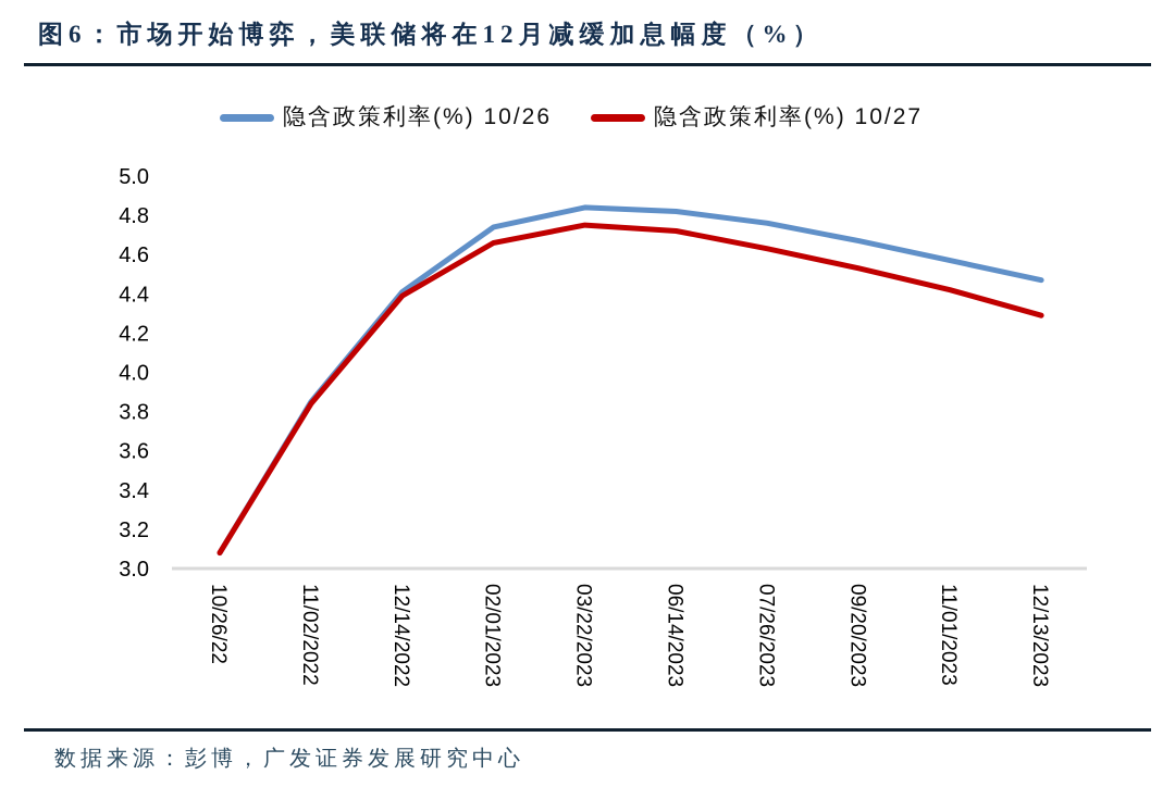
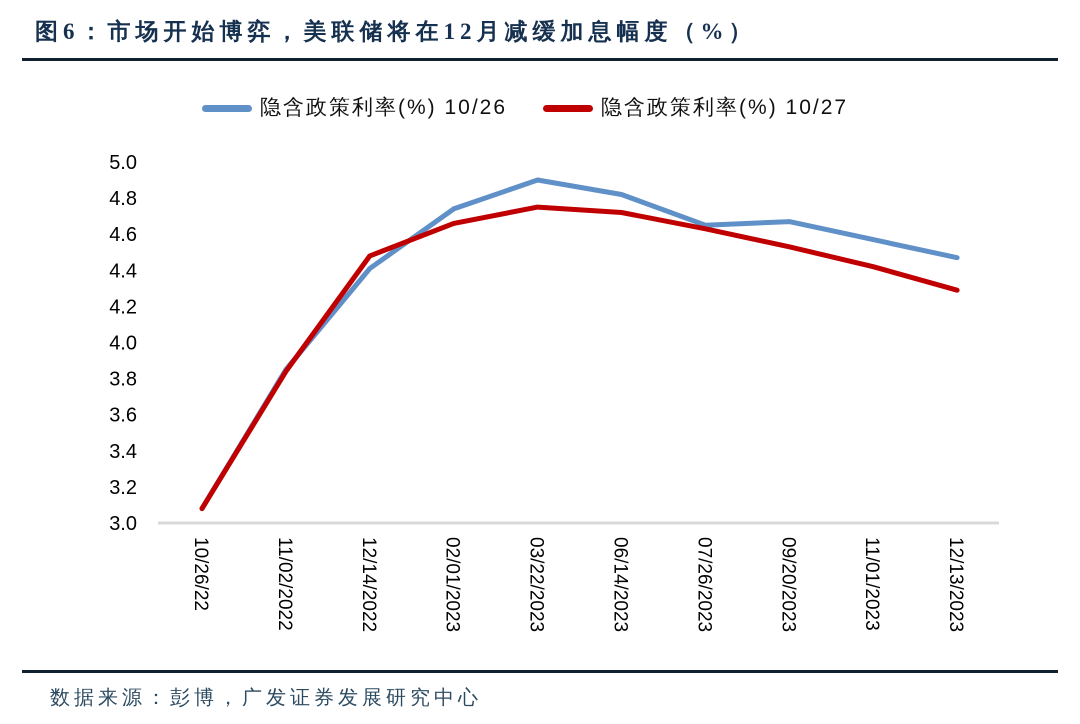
隐含政策利率(%) 10/27/12/14/2022: 4.39 -> 4.48
隐含政策利率(%) 10/26/03/22/2023: 4.84 -> 4.90
隐含政策利率(%) 10/26/07/26/2023: 4.76 -> 4.65
